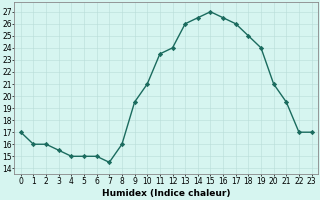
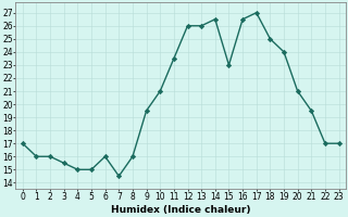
6: 15.0 -> 16.0
12: 24.0 -> 26.0
15: 27.0 -> 23.0
17: 26.0 -> 27.0
